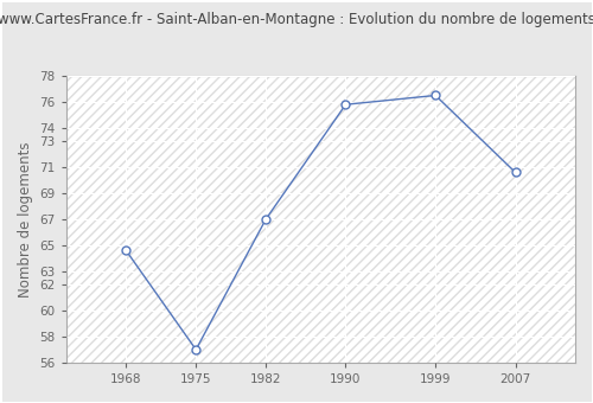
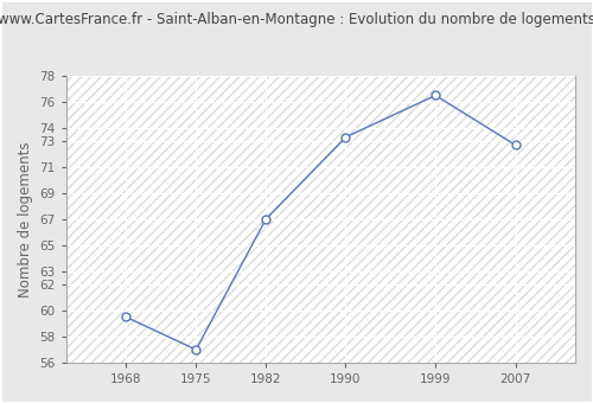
1968: 64.6 -> 59.5
1990: 75.8 -> 73.3
2007: 70.6 -> 72.7
